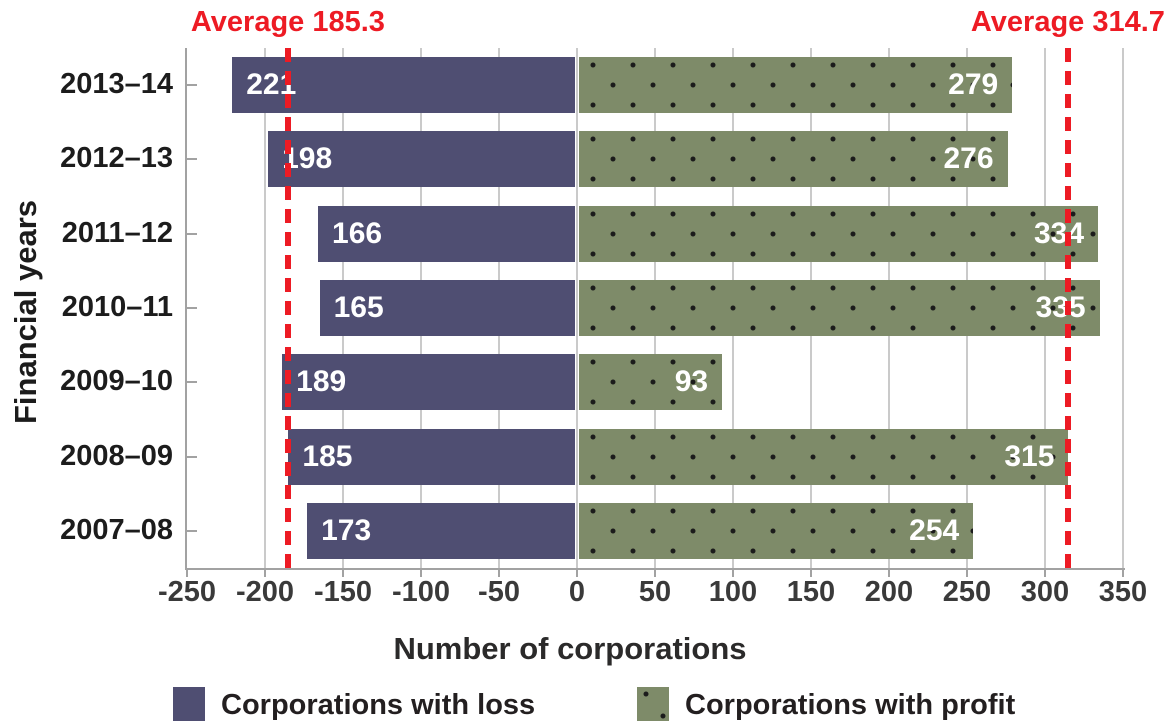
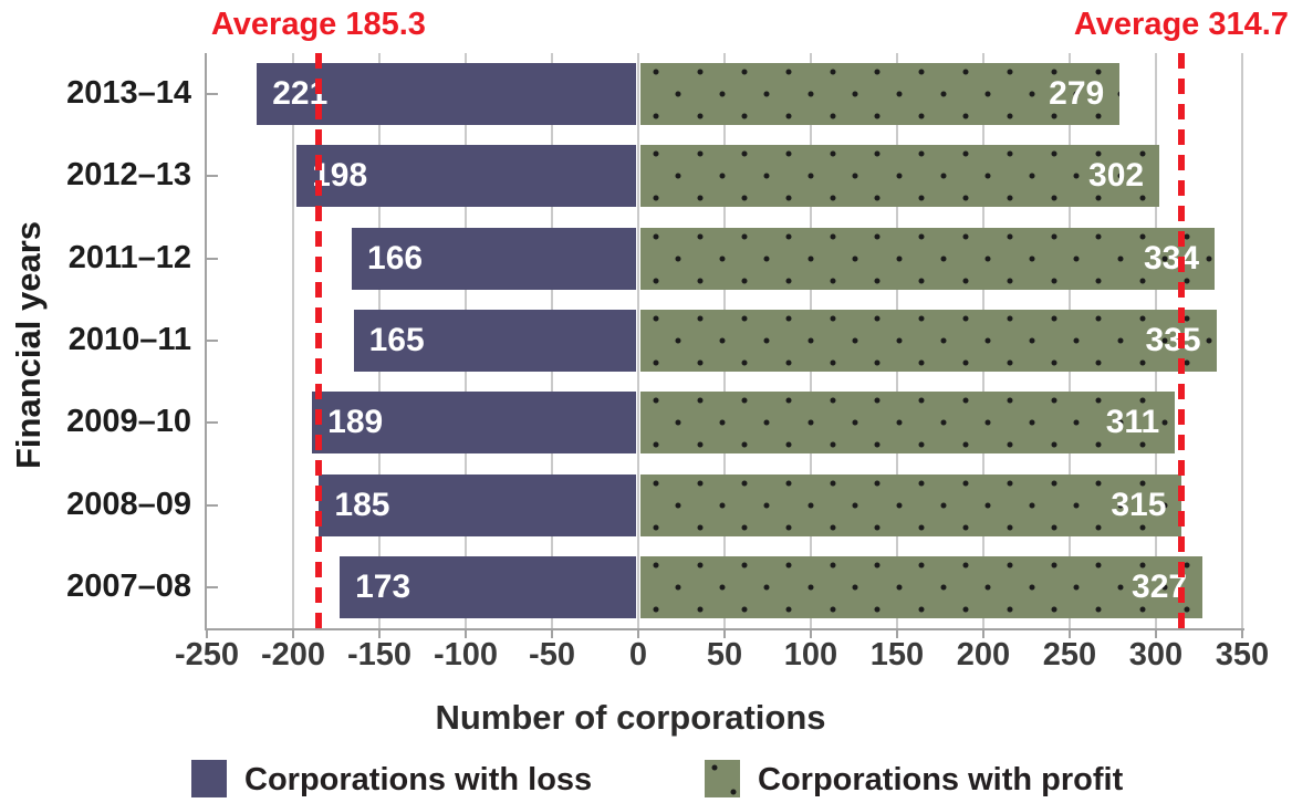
Corporations with profit/2012–13: 276 -> 302
Corporations with profit/2009–10: 93 -> 311
Corporations with profit/2007–08: 254 -> 327
